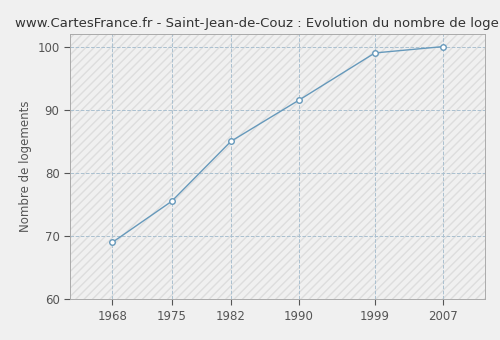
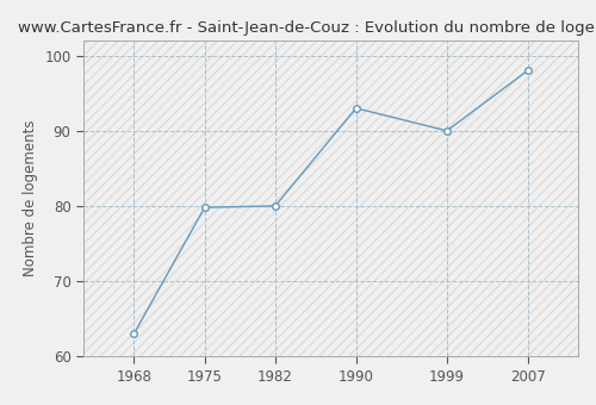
1968: 69.0 -> 63.0
1975: 75.5 -> 79.8
1982: 85.0 -> 80.0
1990: 91.5 -> 93.0
1999: 99.0 -> 90.0
2007: 100.0 -> 98.0
